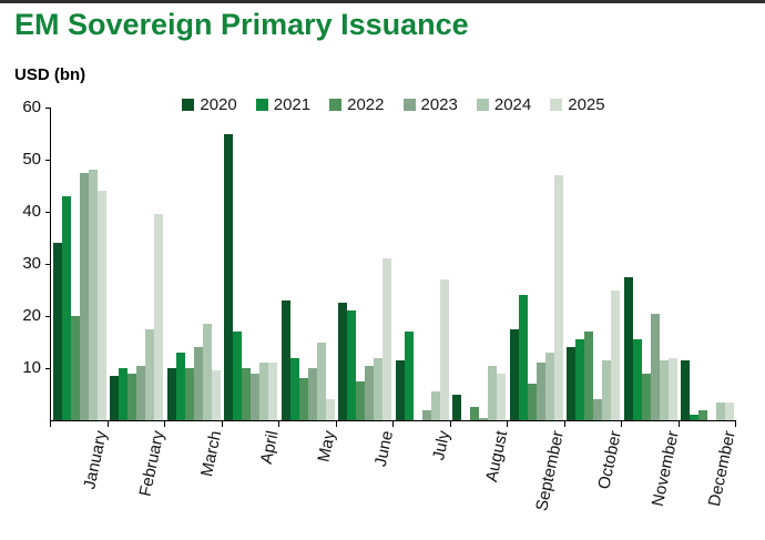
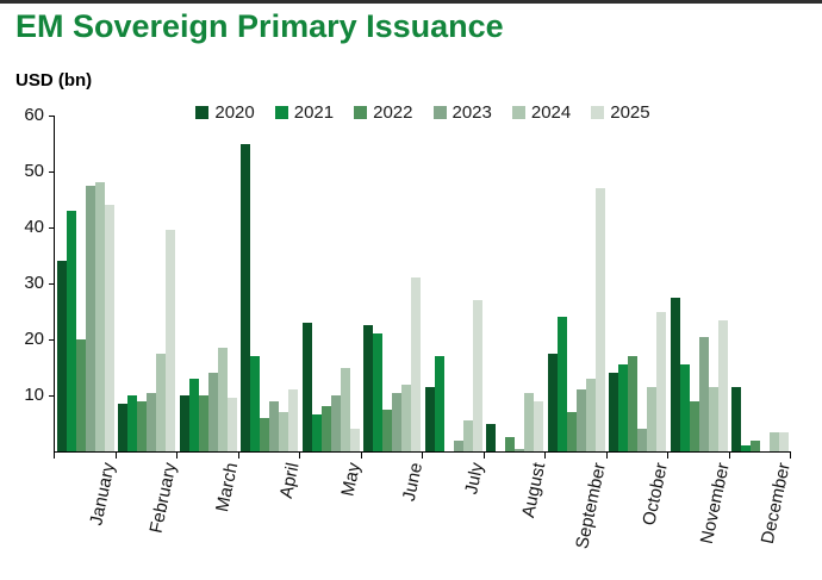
2022/April: 10 -> 6
2024/April: 11 -> 7
2021/May: 12 -> 6
2025/November: 12 -> 24
